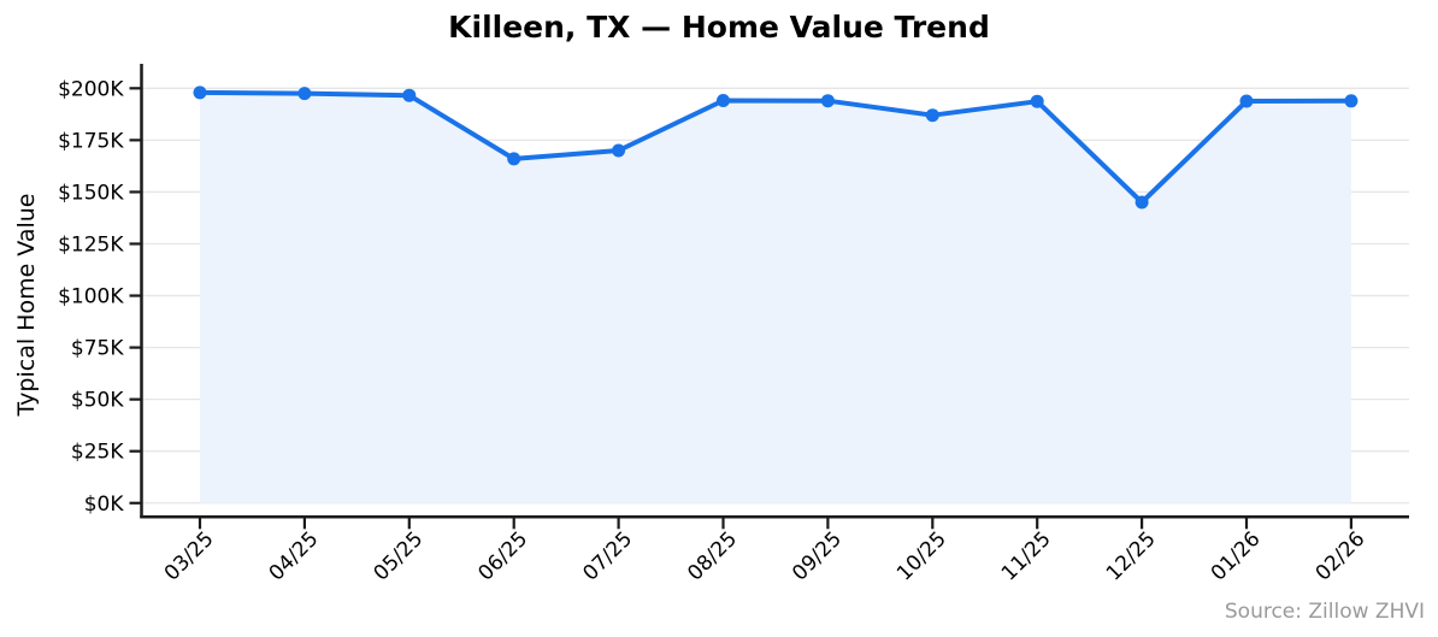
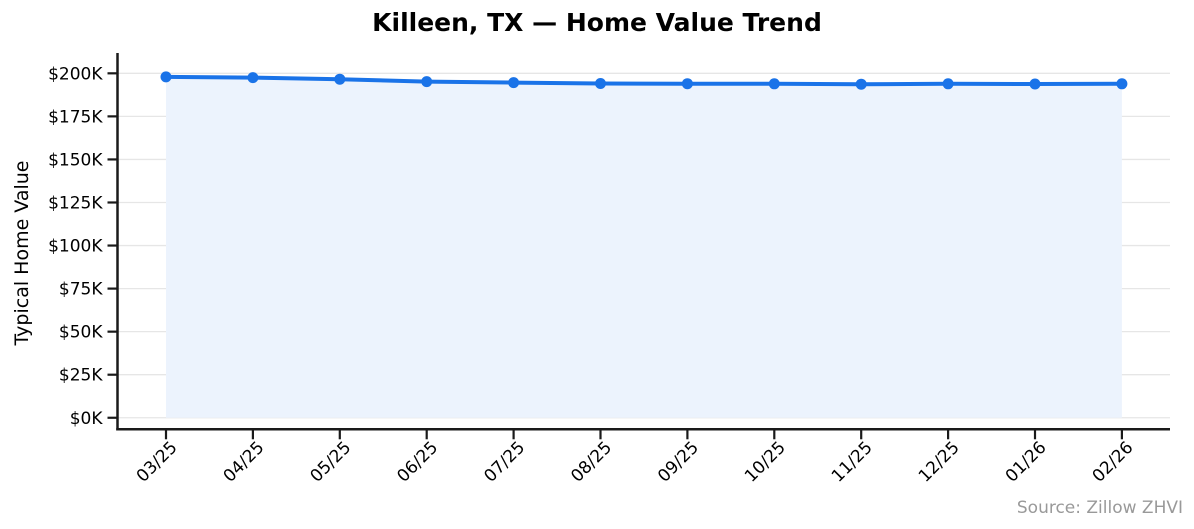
06/25: $166K -> $195K
07/25: $170K -> $195K
10/25: $187K -> $194K
12/25: $145K -> $194K
